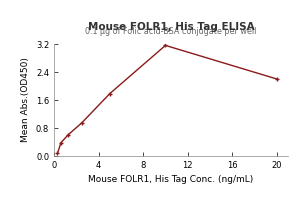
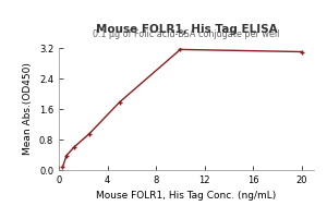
20: 2.20 -> 3.10
